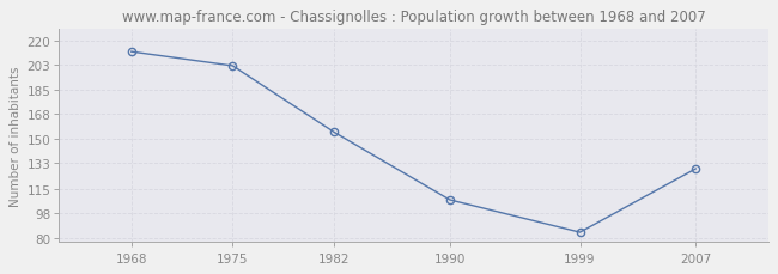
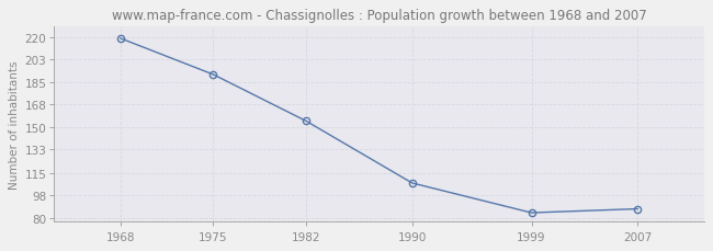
1968: 212 -> 219
1975: 202 -> 191
2007: 129 -> 87
